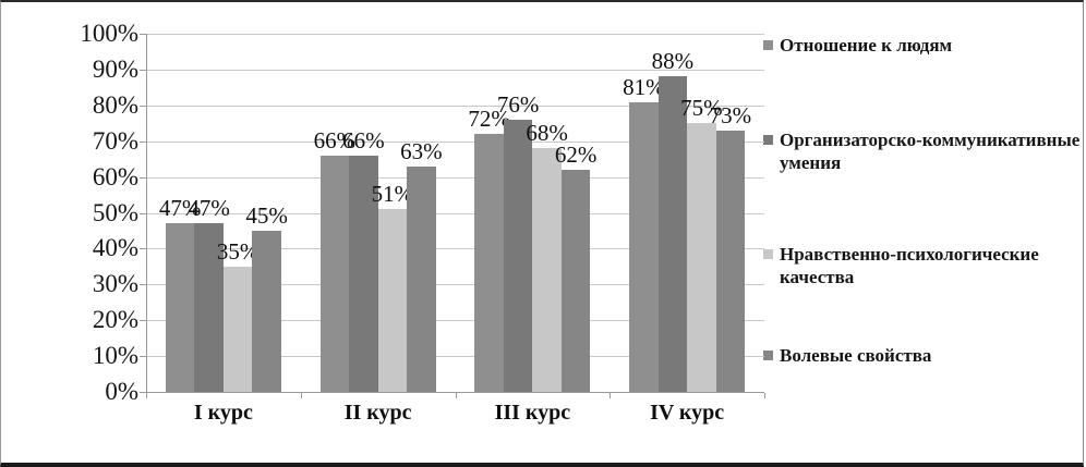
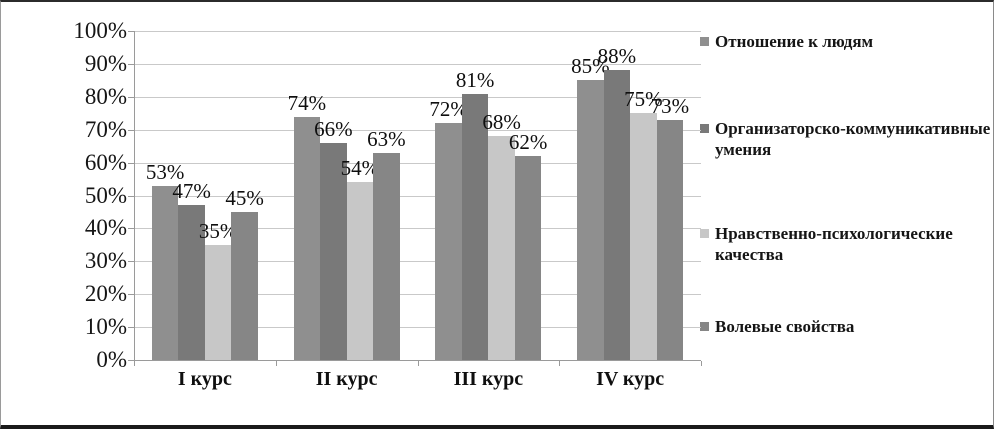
Отношение к людям/I курс: 47% -> 53%
Отношение к людям/II курс: 66% -> 74%
Нравственно-психологические качества/II курс: 51% -> 54%
Организаторско-коммуникативные умения/III курс: 76% -> 81%
Отношение к людям/IV курс: 81% -> 85%
